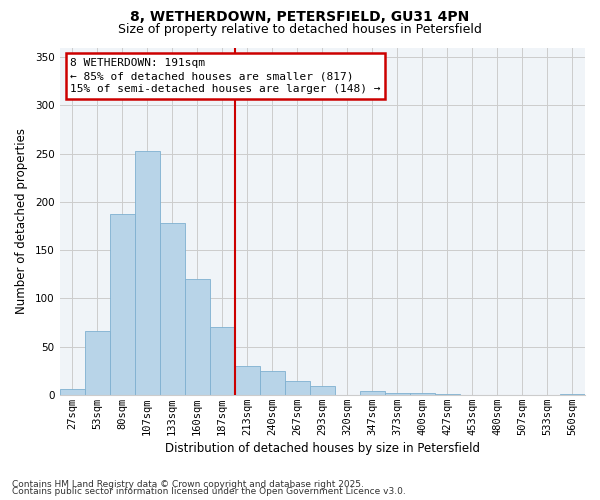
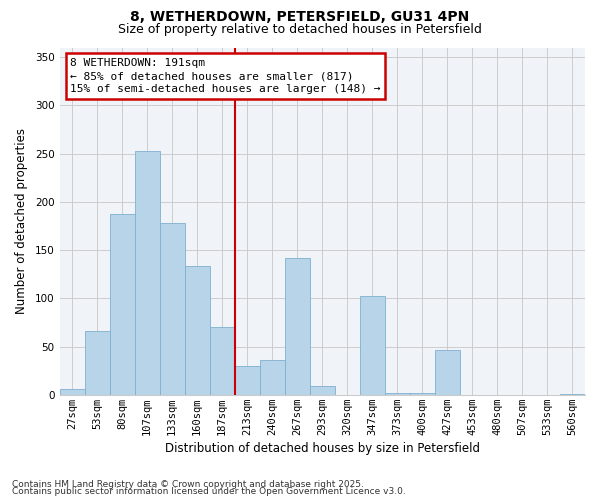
160sqm: 120 -> 134
240sqm: 25 -> 36
267sqm: 14 -> 142
347sqm: 4 -> 102
427sqm: 1 -> 46
